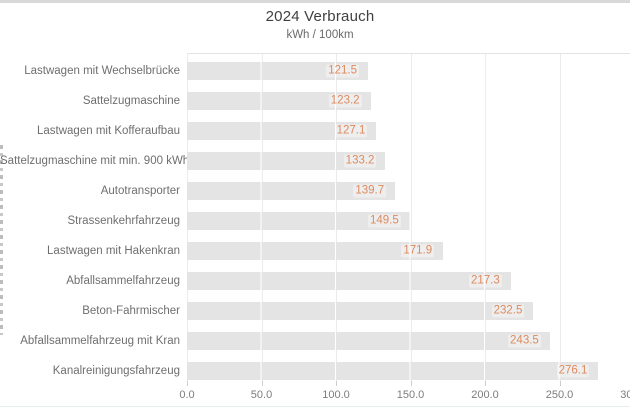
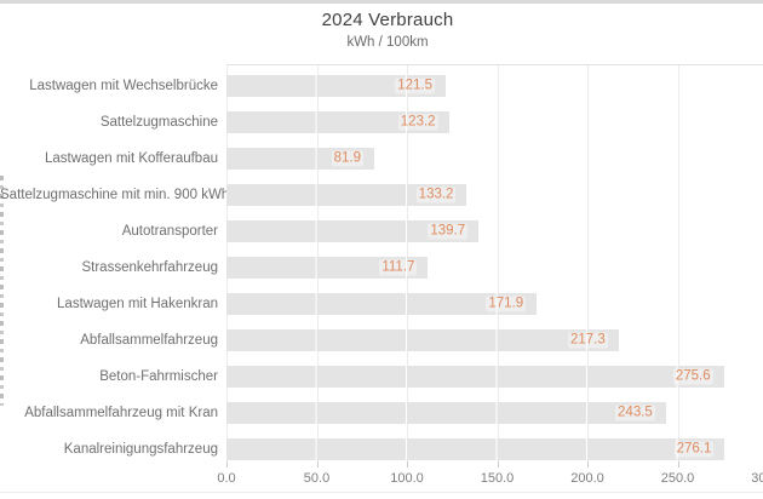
Lastwagen mit Kofferaufbau: 127.1 -> 81.9
Strassenkehrfahrzeug: 149.5 -> 111.7
Beton-Fahrmischer: 232.5 -> 275.6
